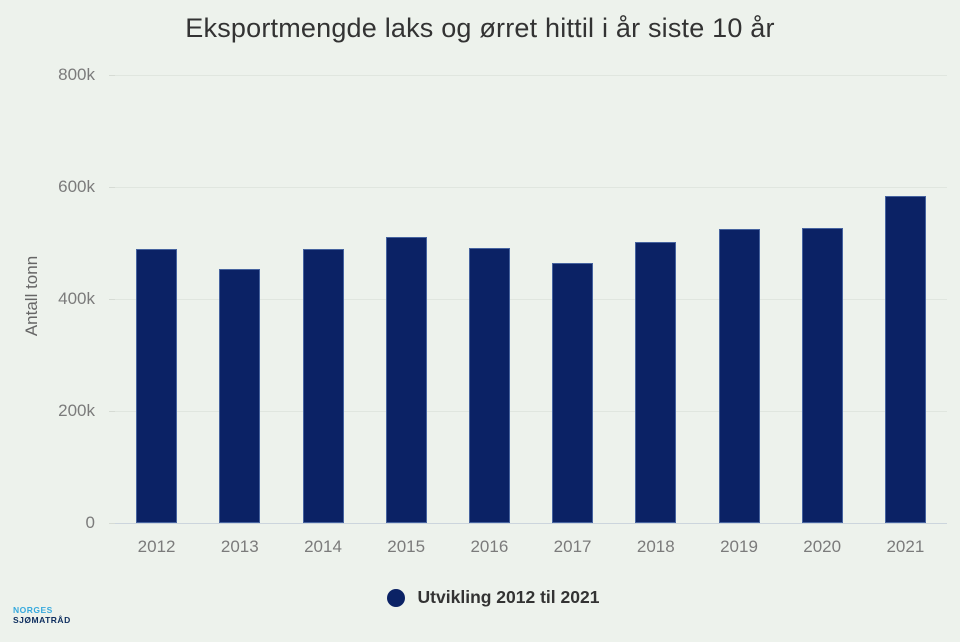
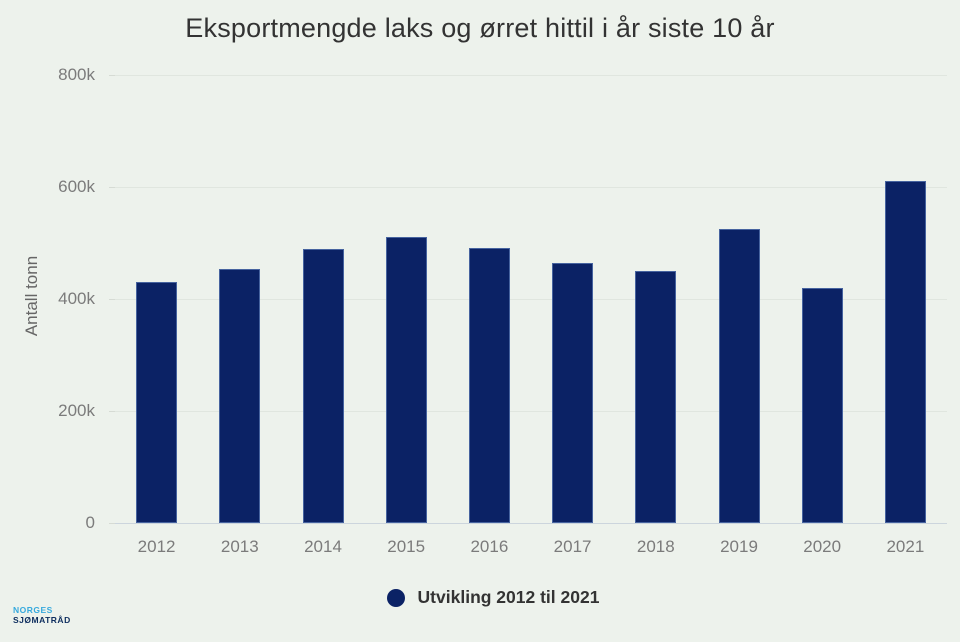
2012: 490k -> 430k
2018: 500k -> 450k
2020: 530k -> 420k
2021: 580k -> 610k
